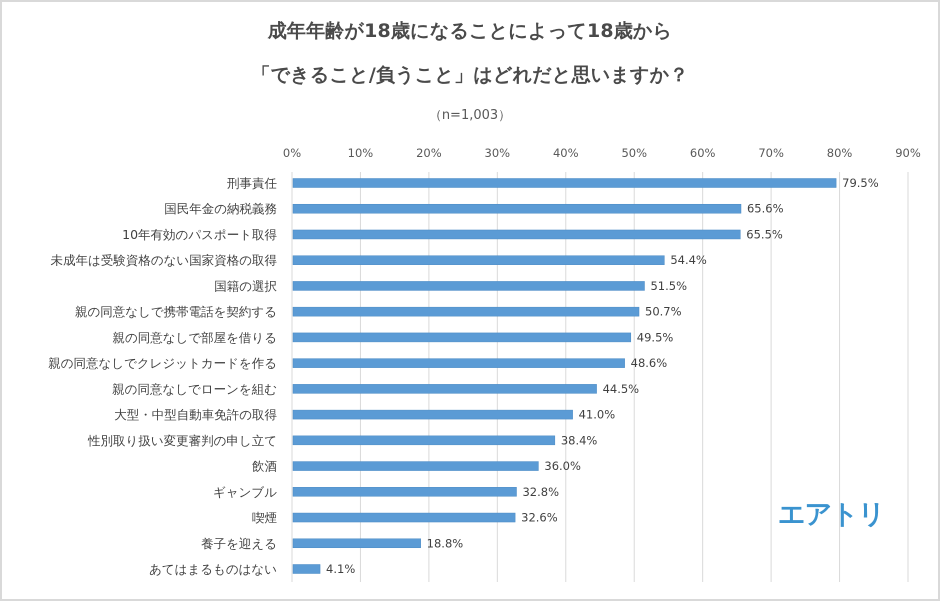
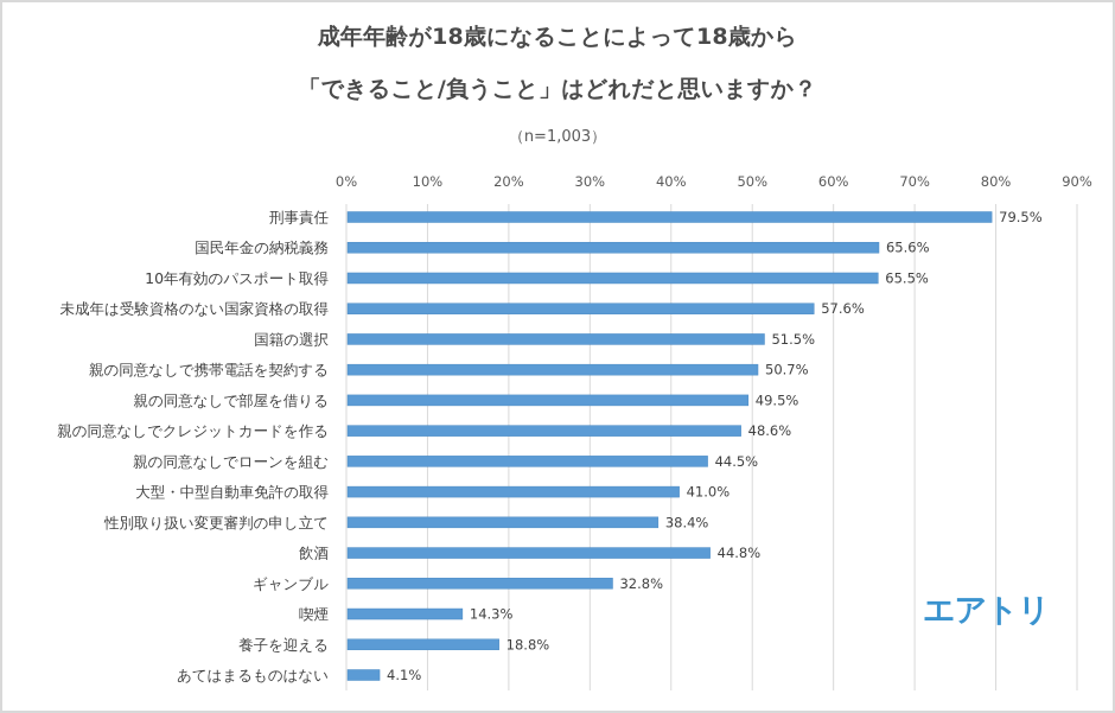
未成年は受験資格のない国家資格の取得: 54.4% -> 57.6%
飲酒: 36.0% -> 44.8%
喫煙: 32.6% -> 14.3%
